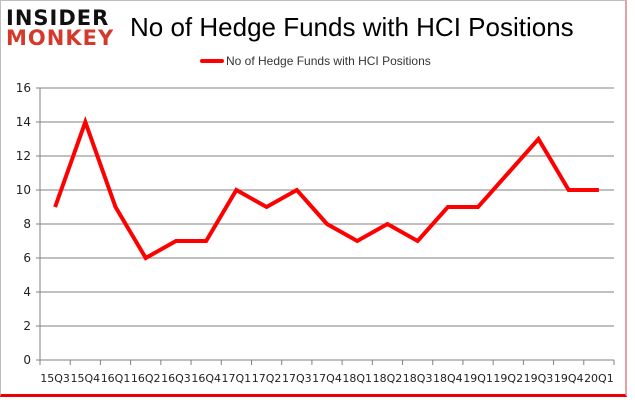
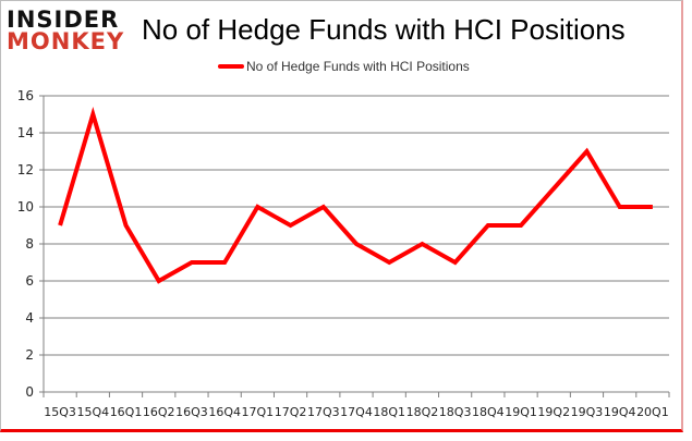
15Q4: 14 -> 15
